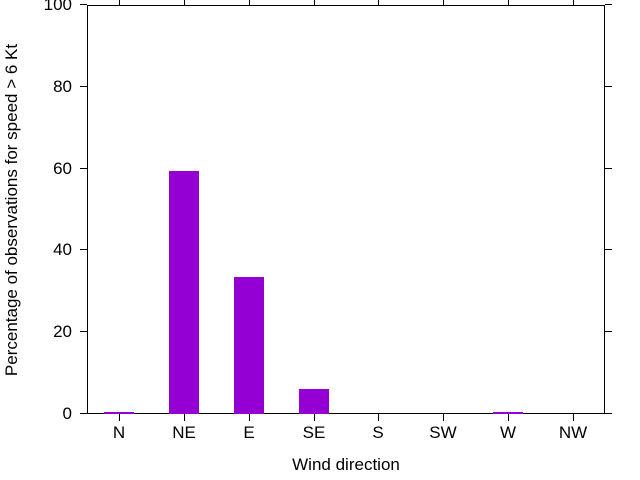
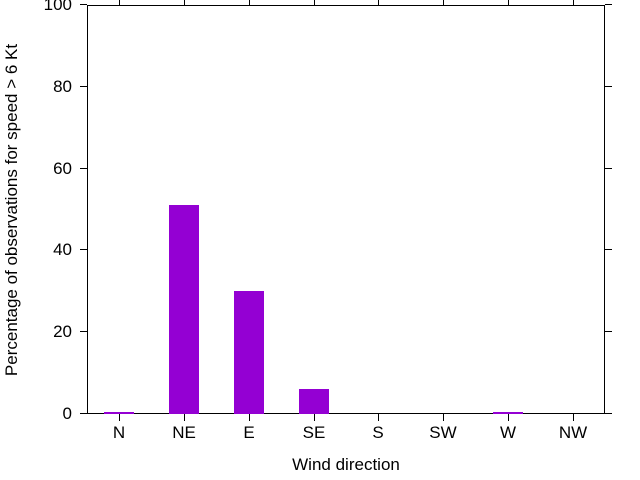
NE: 59 -> 51
E: 33 -> 30
